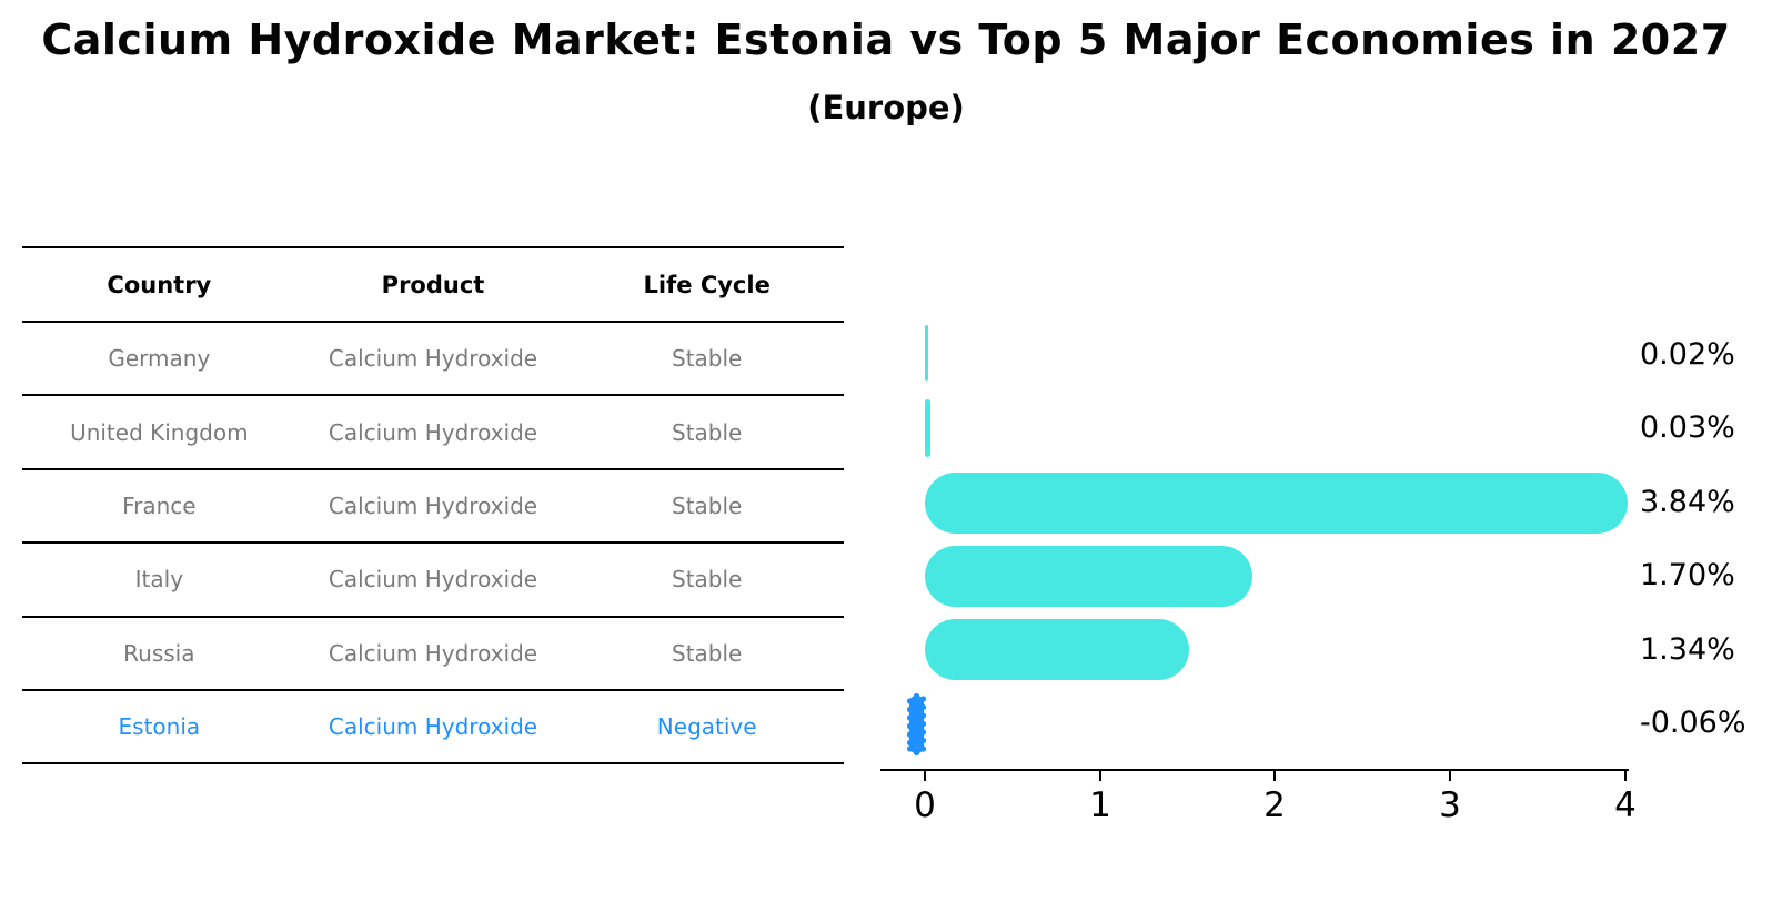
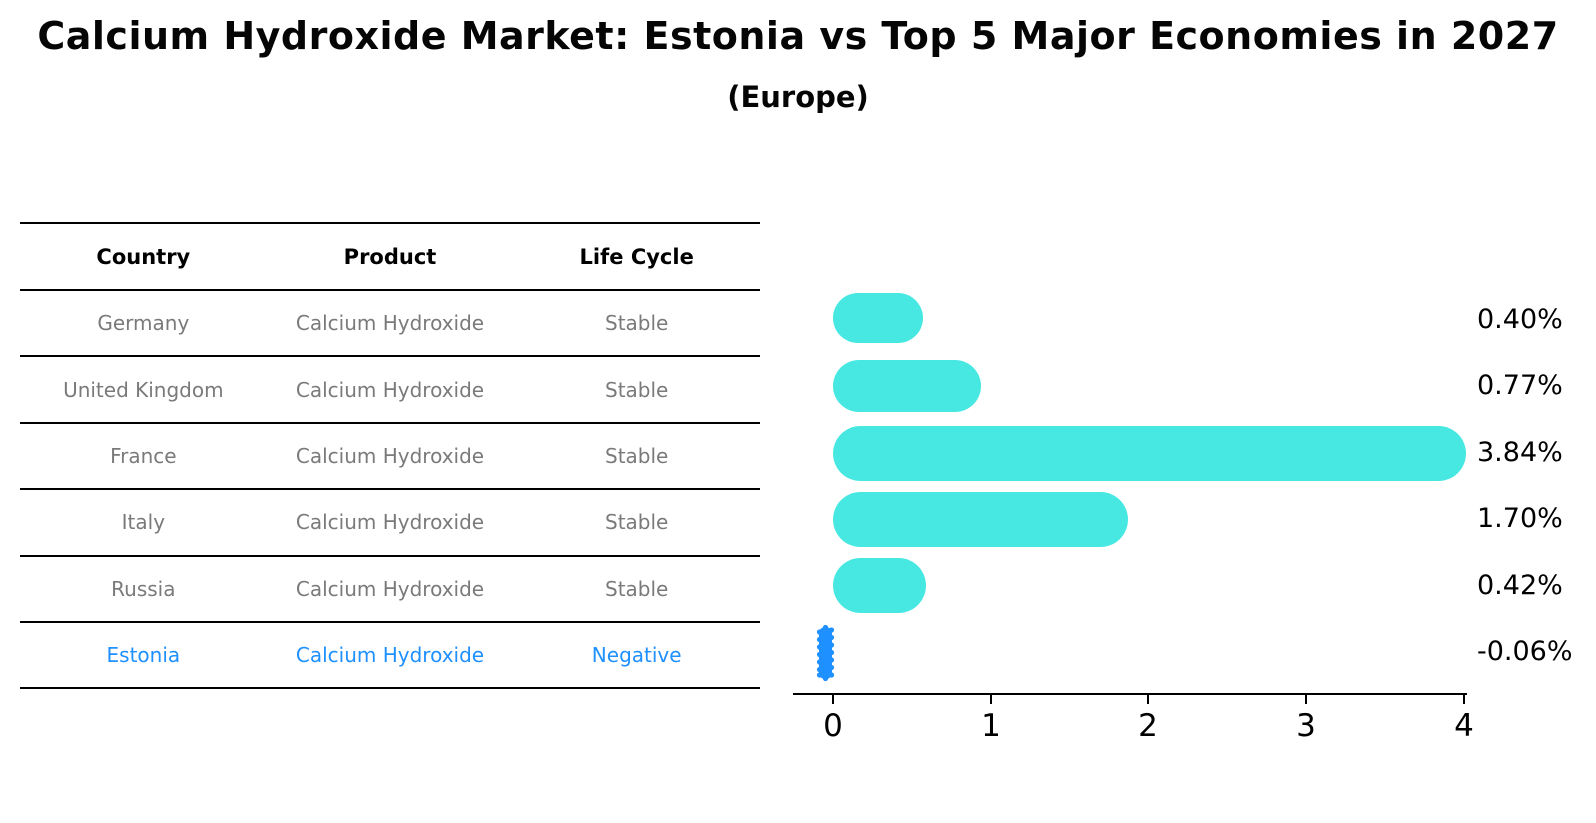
Germany: 0.02% -> 0.40%
United Kingdom: 0.03% -> 0.77%
Russia: 1.34% -> 0.42%
